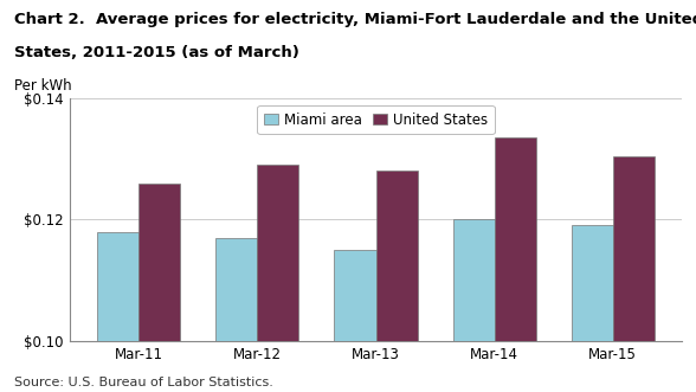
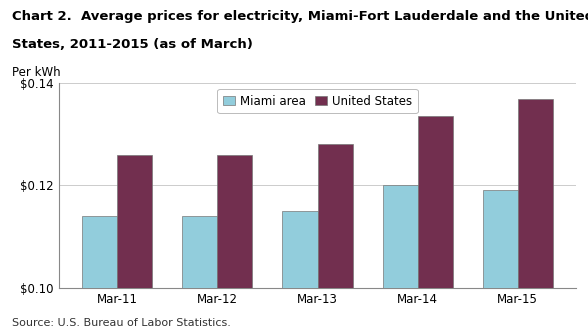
Miami area/Mar-11: $0.118 -> $0.114
Miami area/Mar-12: $0.117 -> $0.114
United States/Mar-12: $0.1290 -> $0.1260
United States/Mar-15: $0.1304 -> $0.1368
